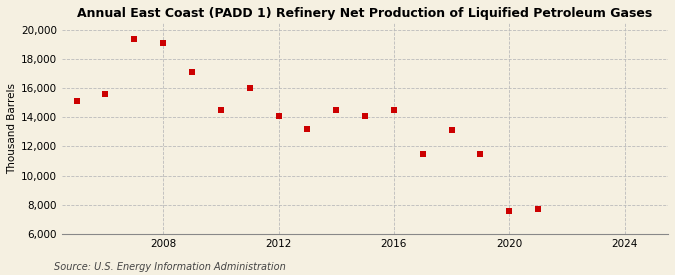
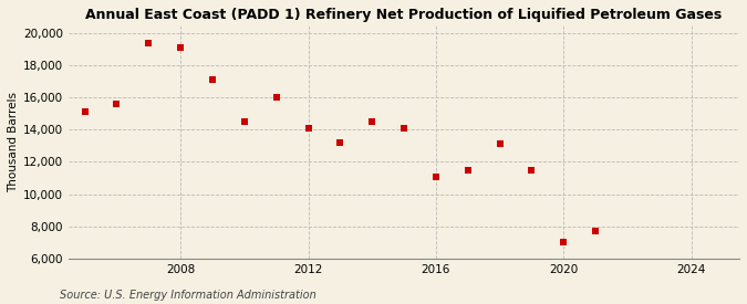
2016: 14,500 -> 11,000
2020: 7,600 -> 7,000
